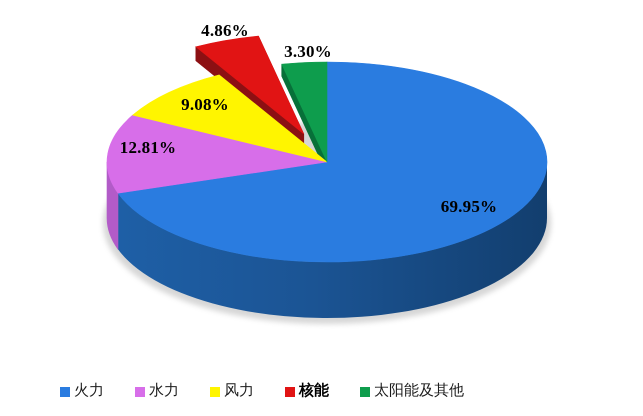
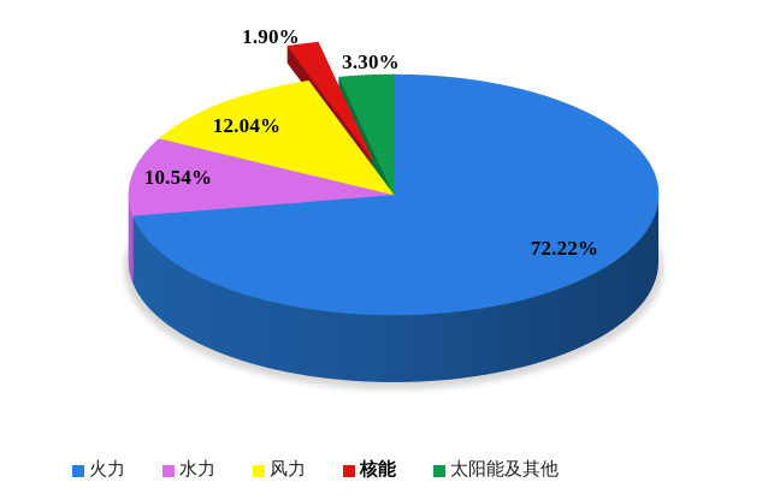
火力: 69.95% -> 72.22%
水力: 12.81% -> 10.54%
风力: 9.08% -> 12.04%
核能: 4.86% -> 1.90%
